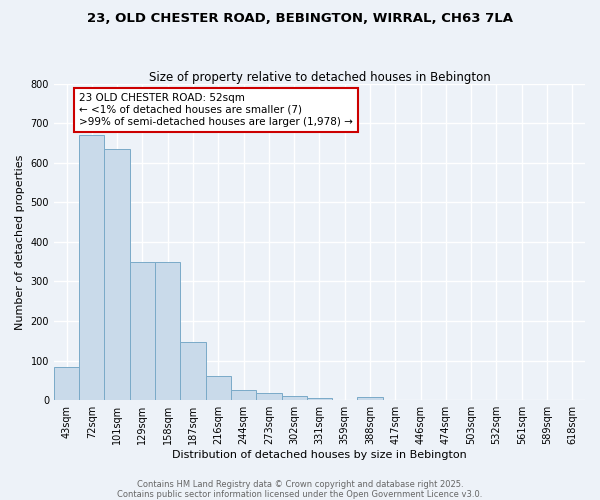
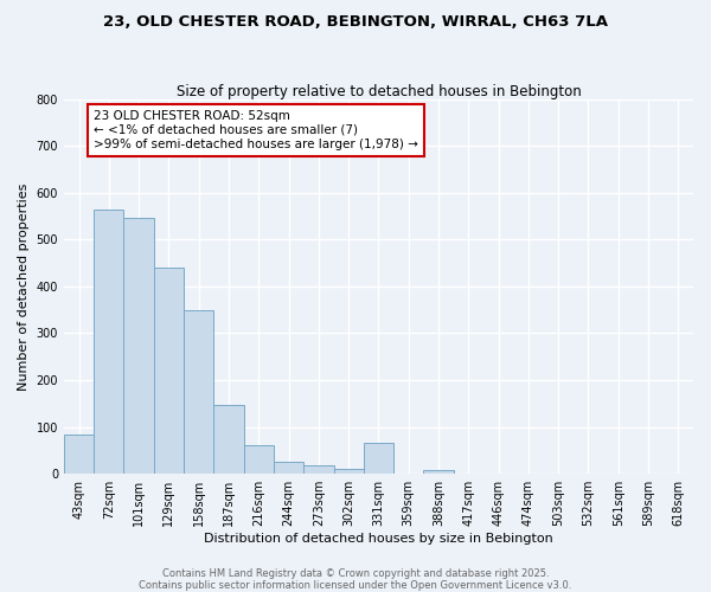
72sqm: 670 -> 565
101sqm: 635 -> 545
129sqm: 350 -> 440
331sqm: 5 -> 65
